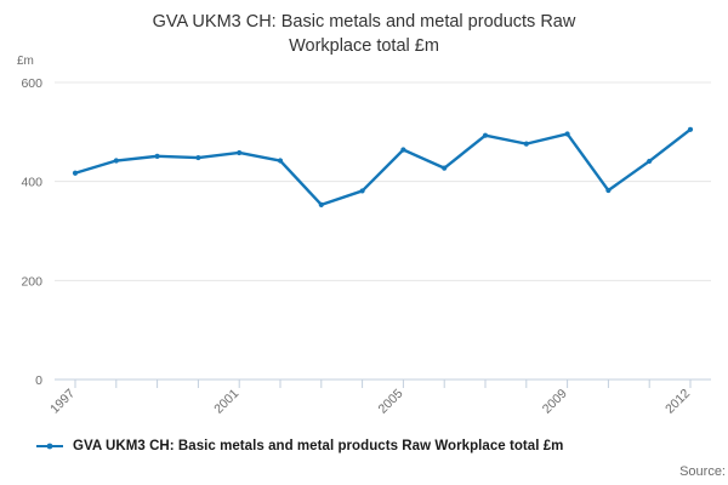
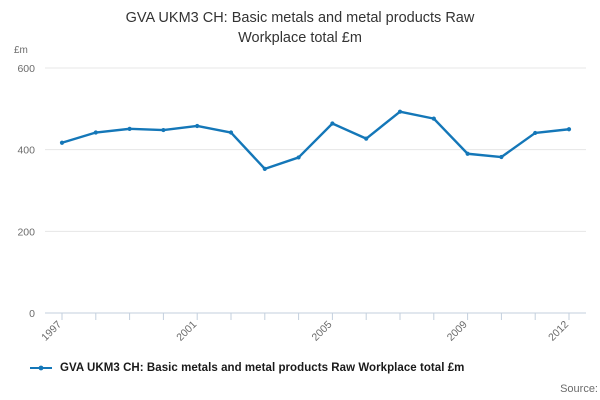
2009: 500 -> 390
2012: 500 -> 450
